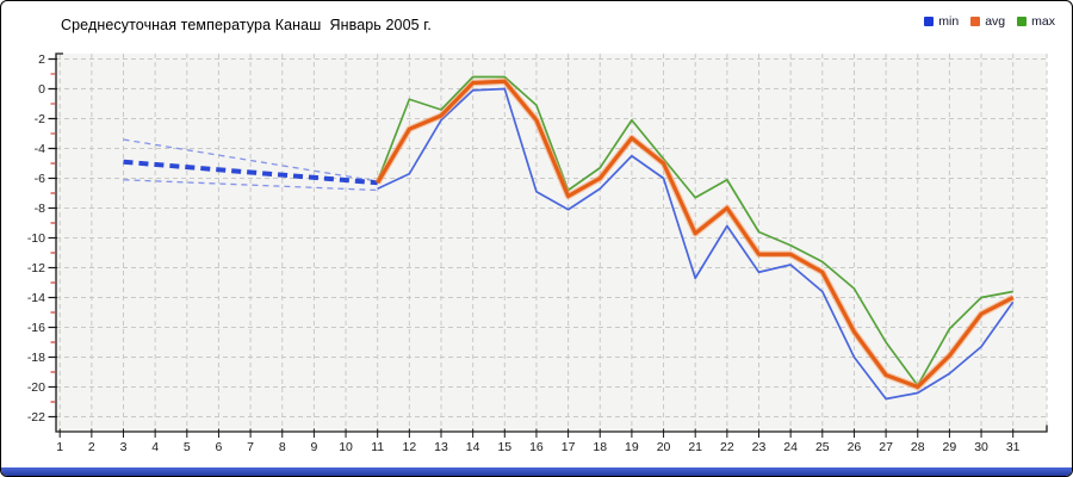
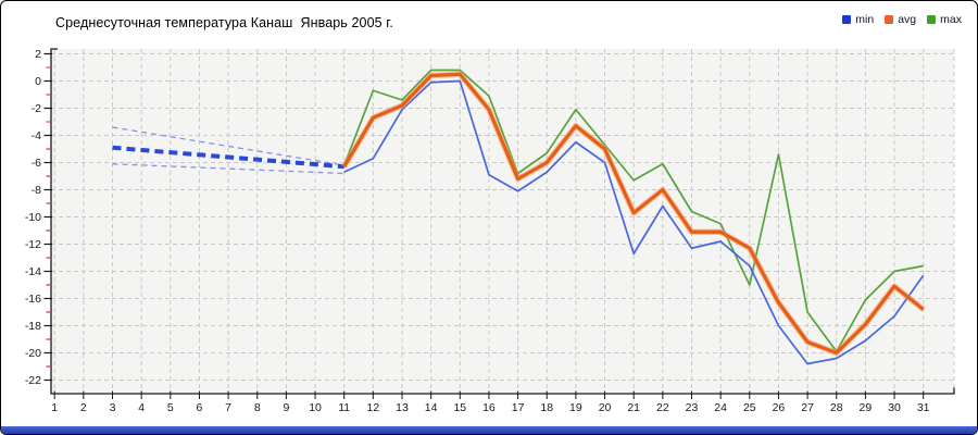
max/25: -11.6 -> -15.0
max/26: -13.4 -> -5.4
avg/31: -14.0 -> -16.8
